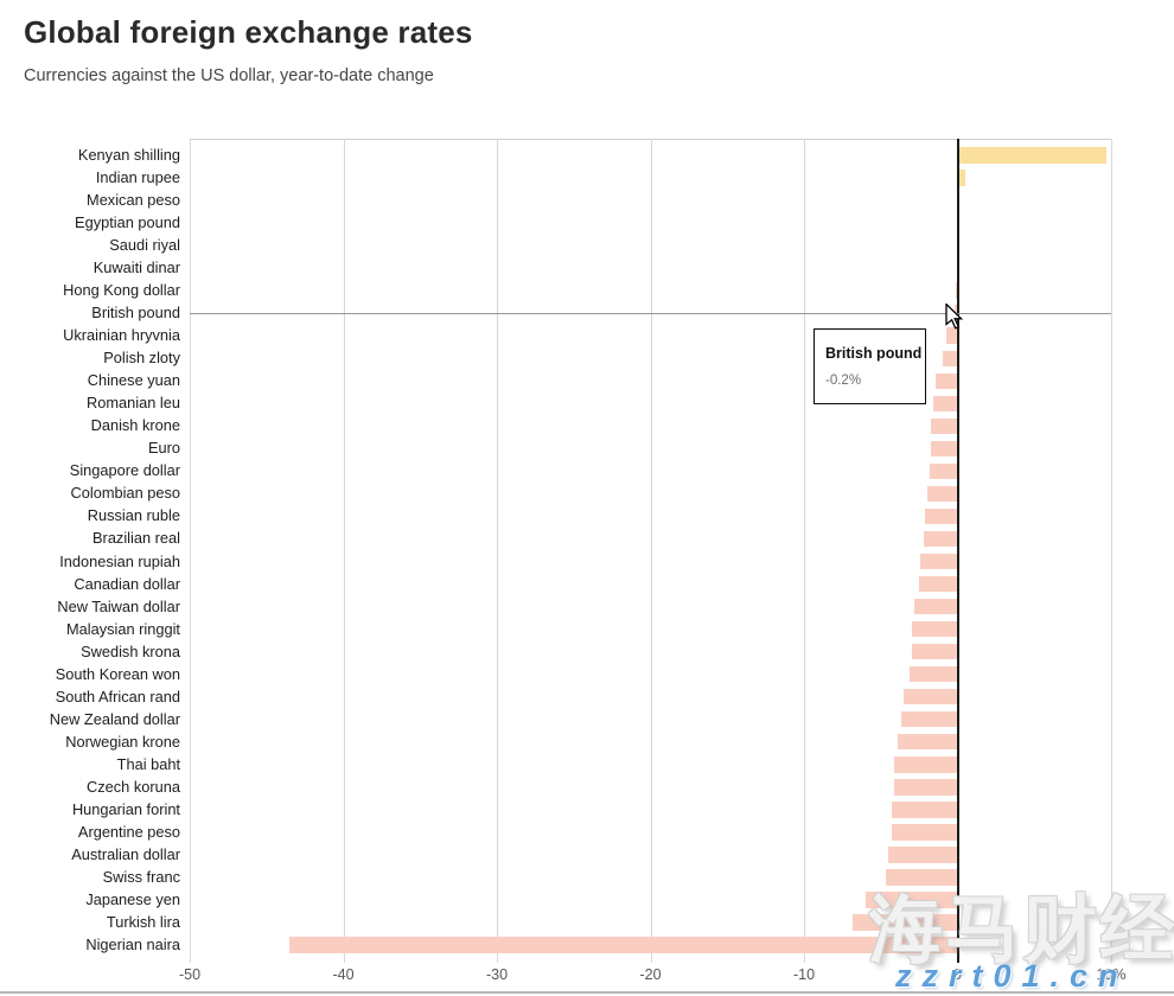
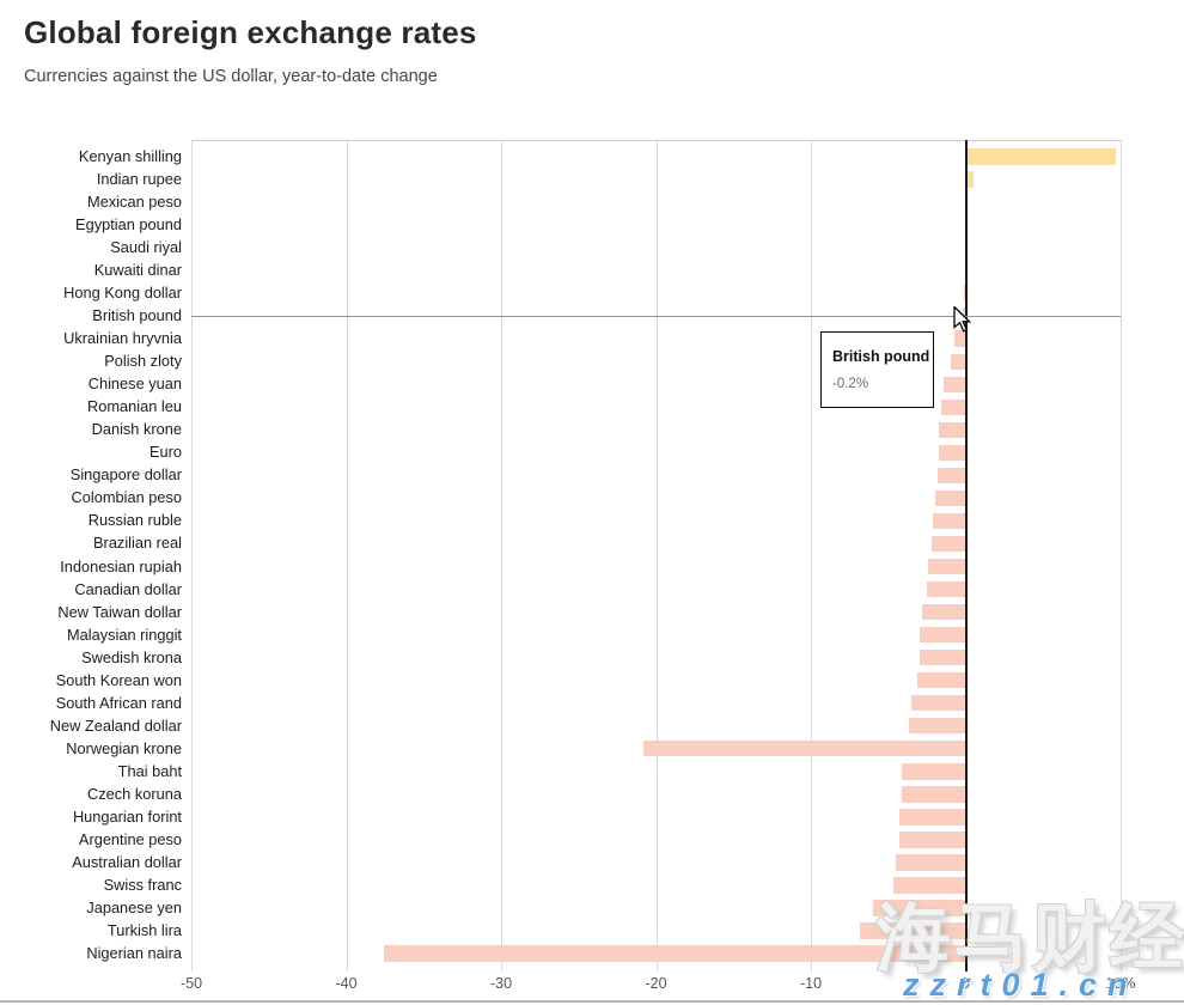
Norwegian krone: -3.9% -> -20.8%
Nigerian naira: -43.5% -> -37.6%
